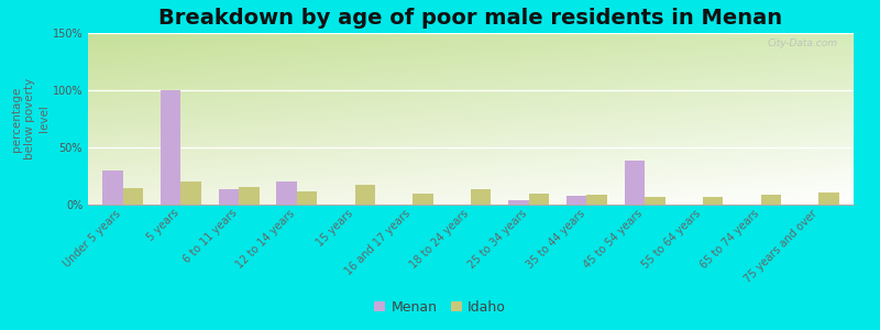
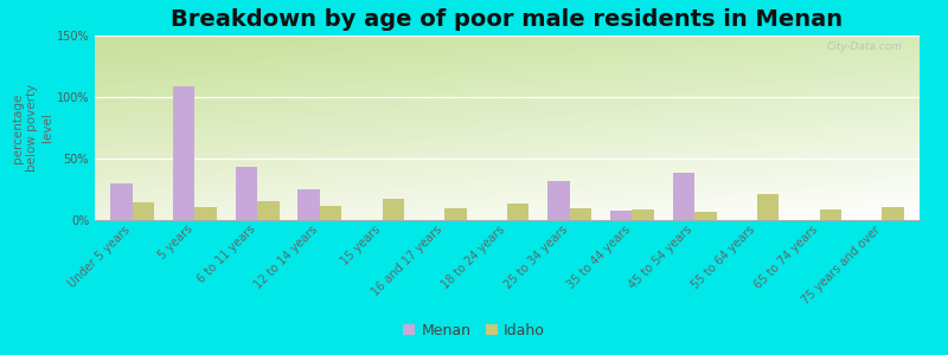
Menan/5 years: 100% -> 109%
Idaho/5 years: 20% -> 11%
Menan/6 to 11 years: 13% -> 43%
Menan/12 to 14 years: 20% -> 25%
Menan/25 to 34 years: 4% -> 32%
Idaho/55 to 64 years: 7% -> 21%
